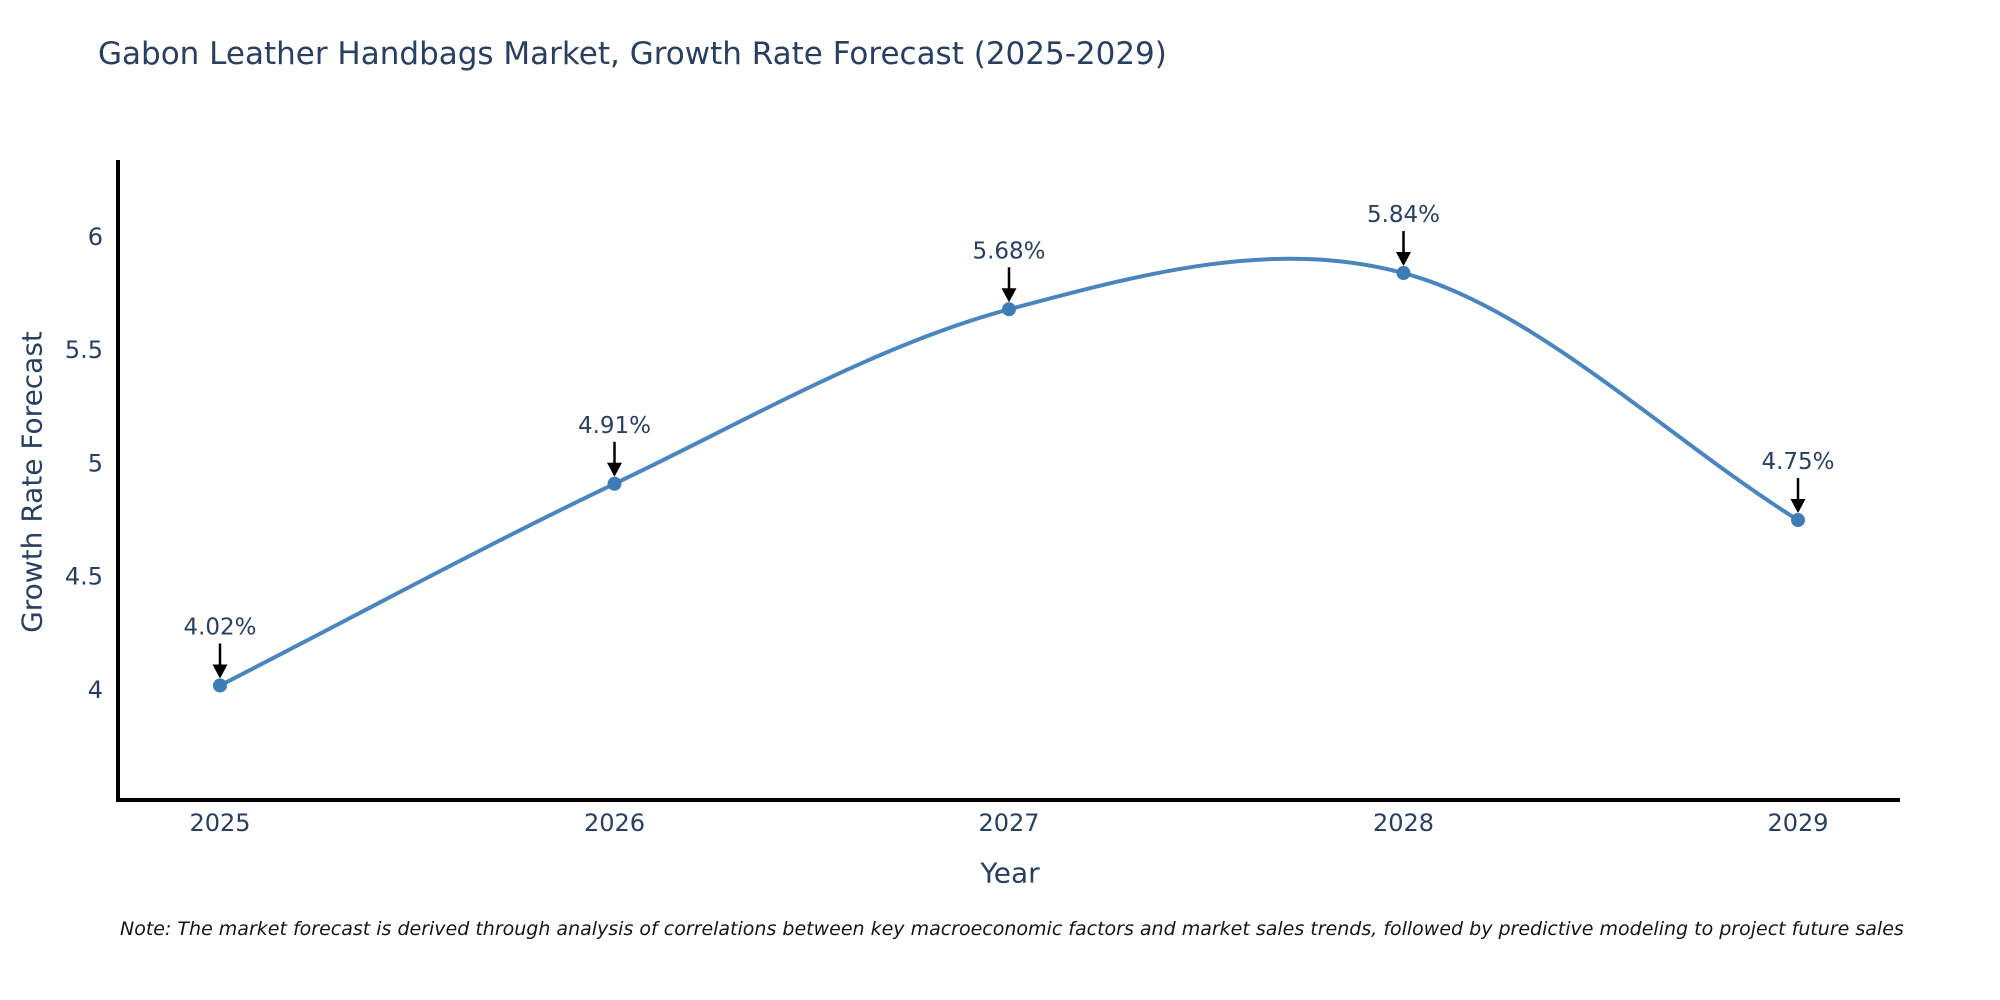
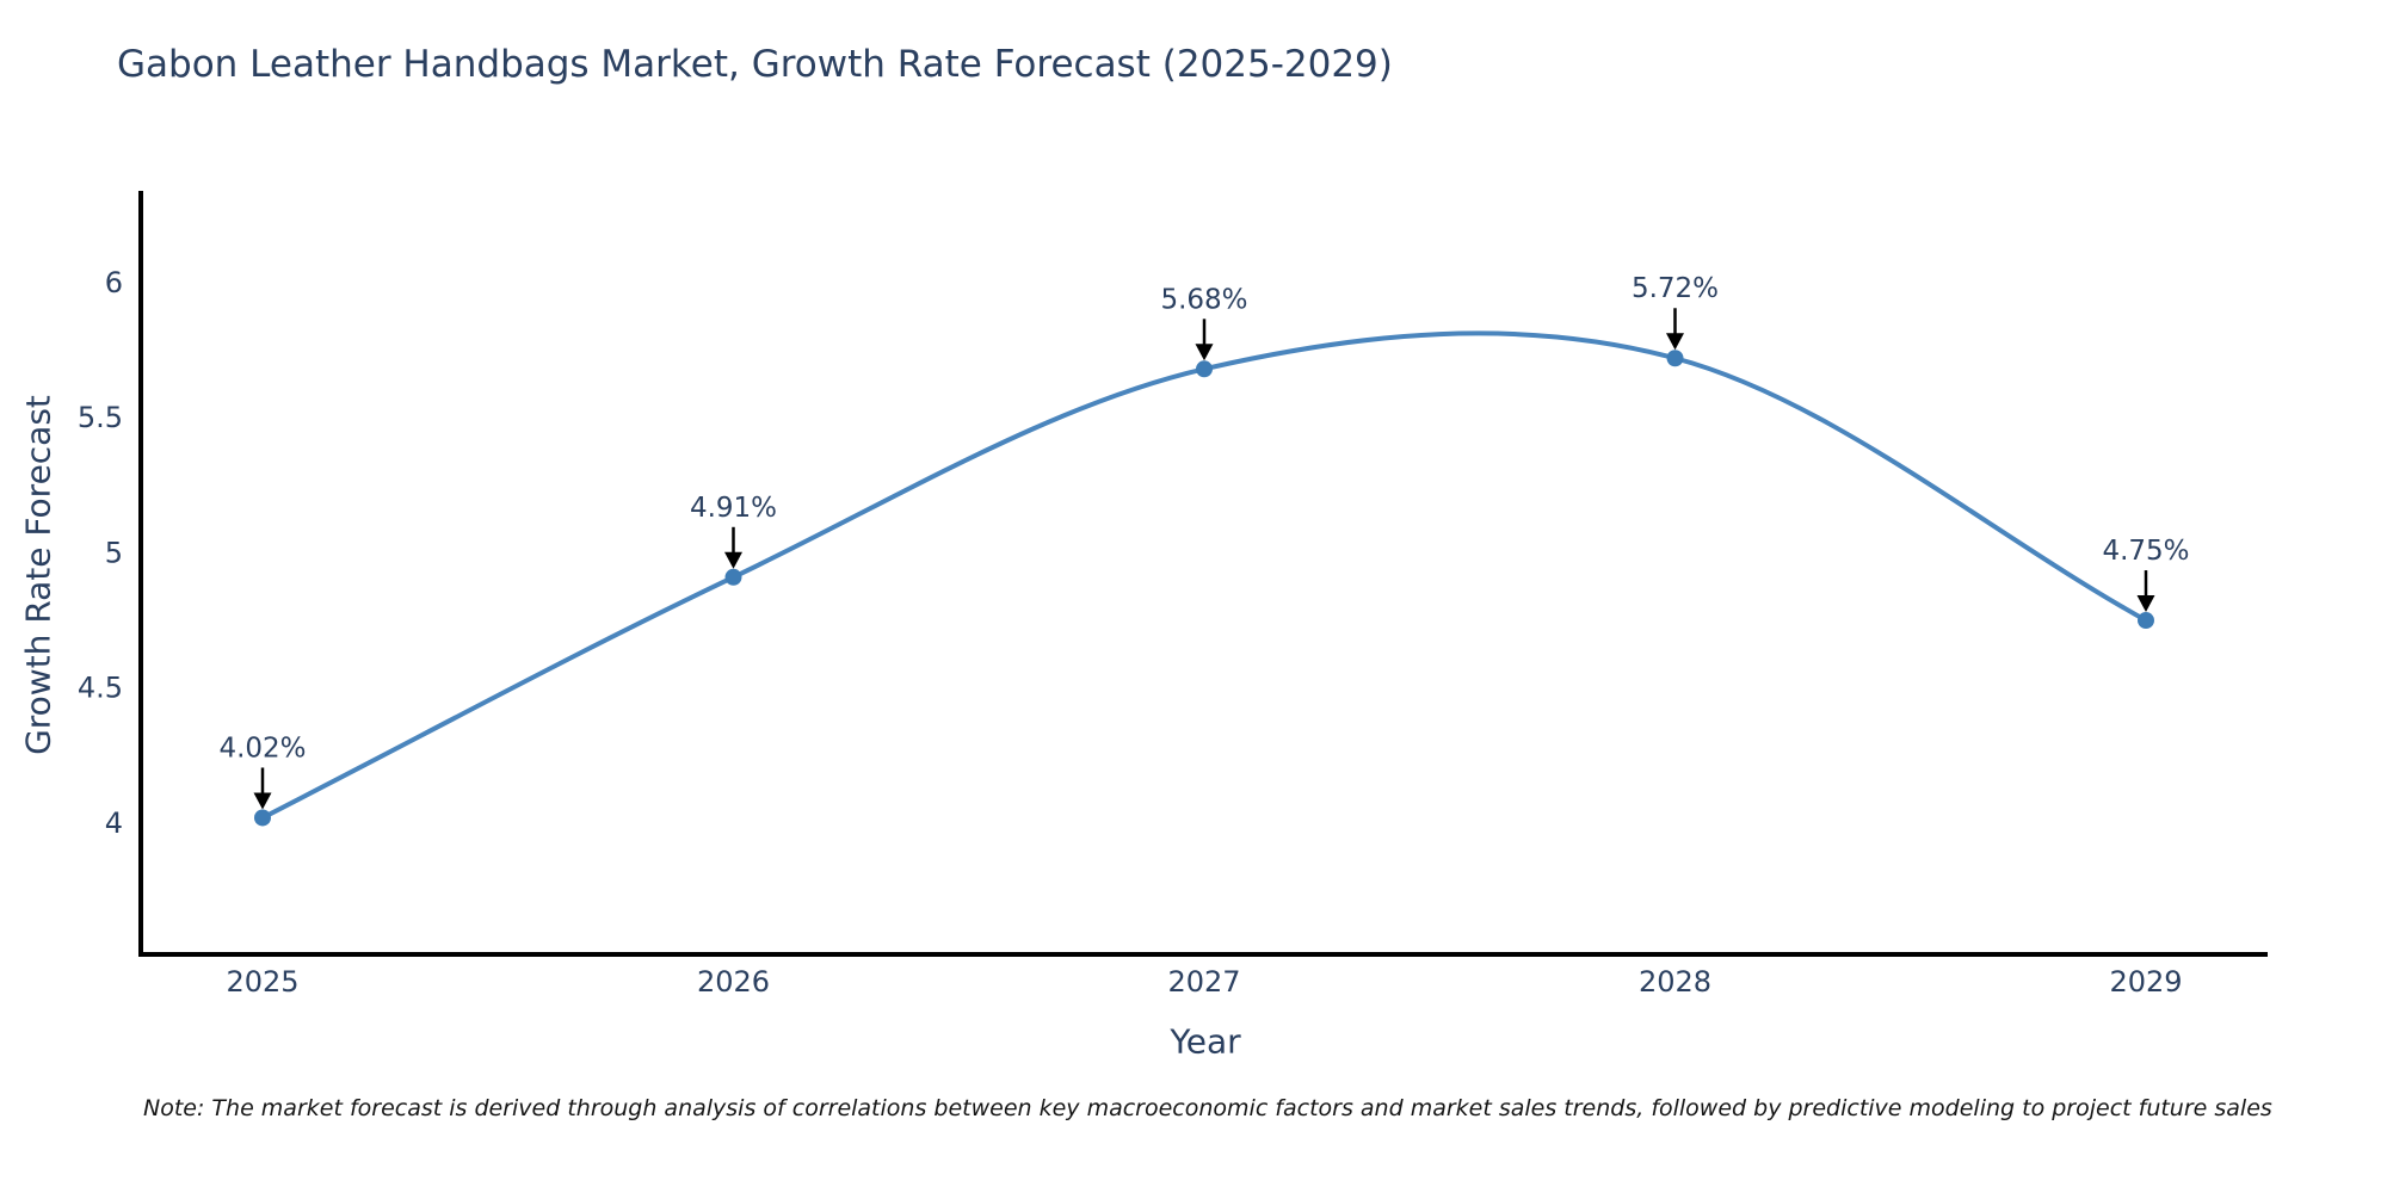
2028: 5.84% -> 5.72%
